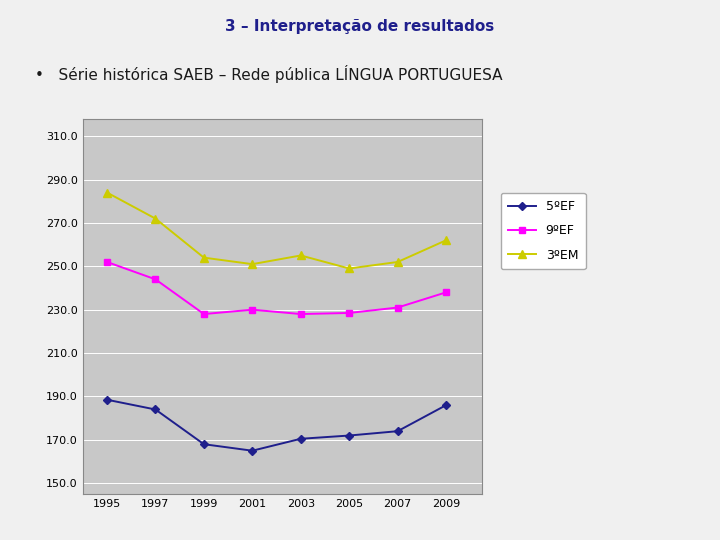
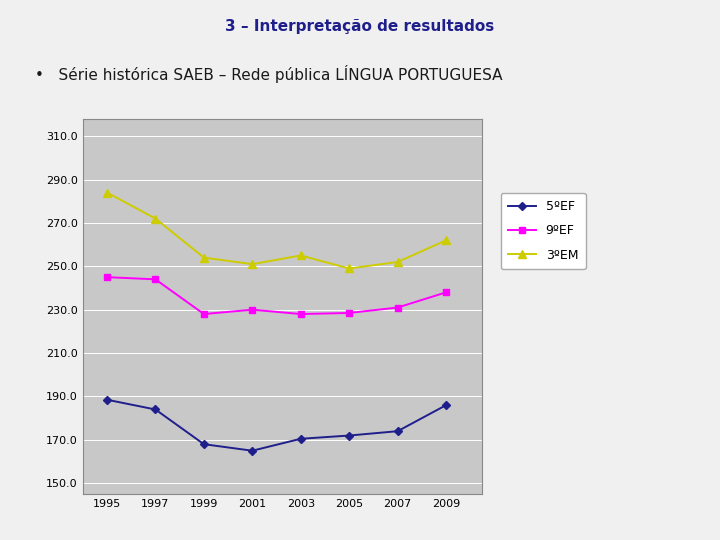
9ºEF/1995: 252.0 -> 245.0
